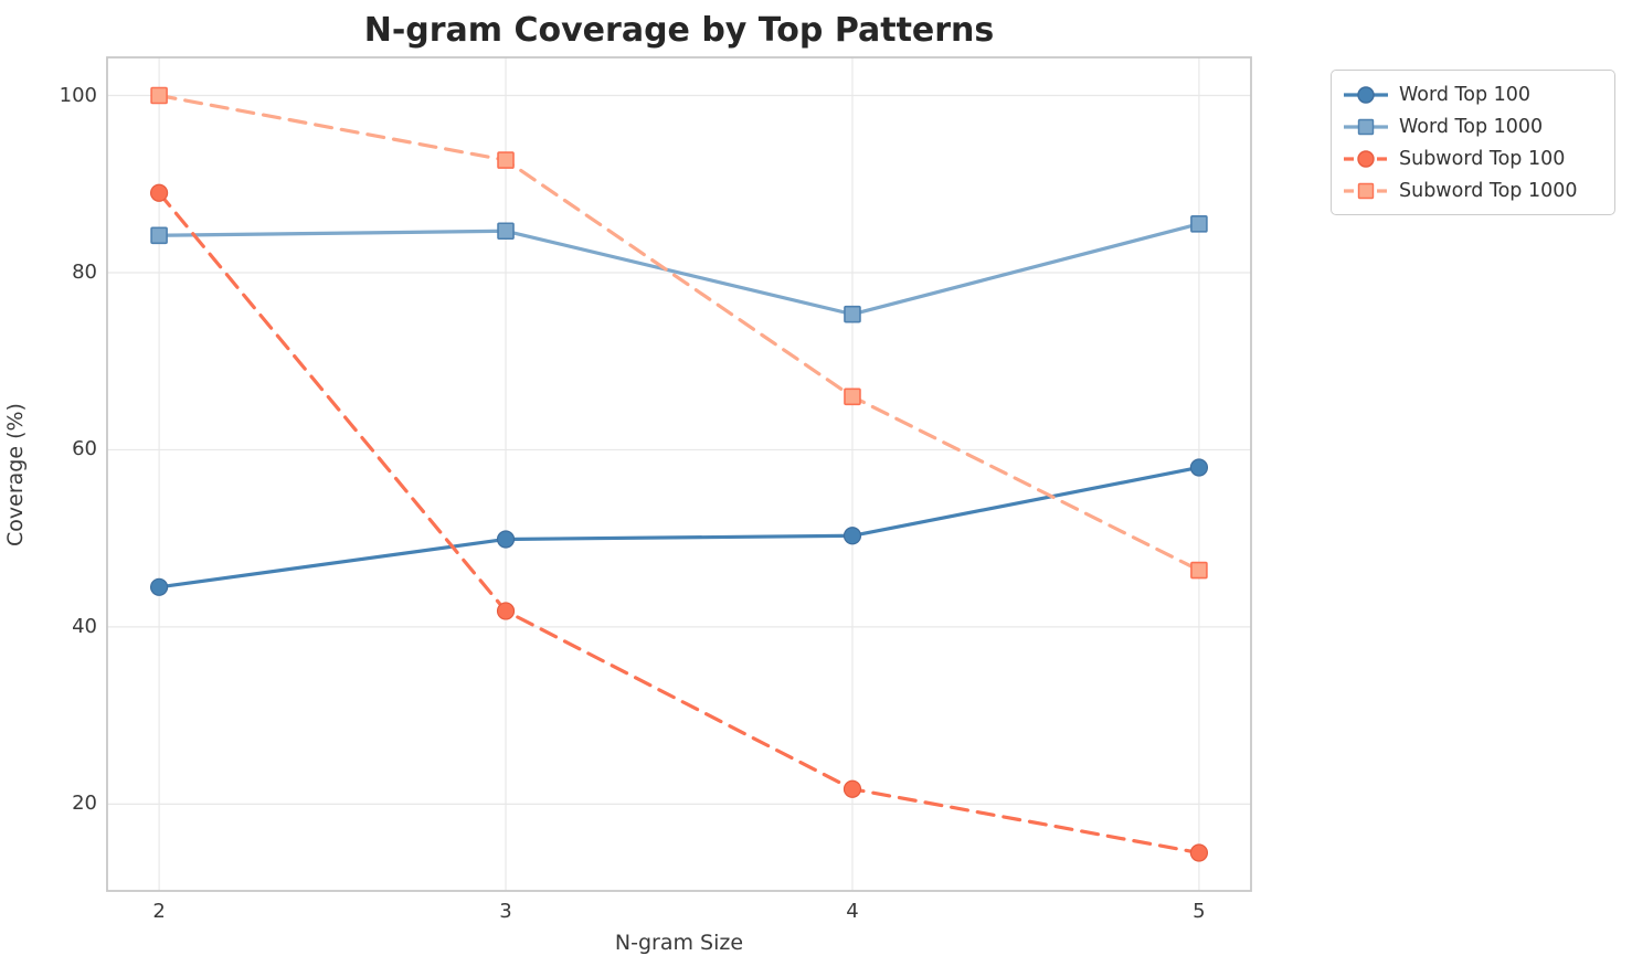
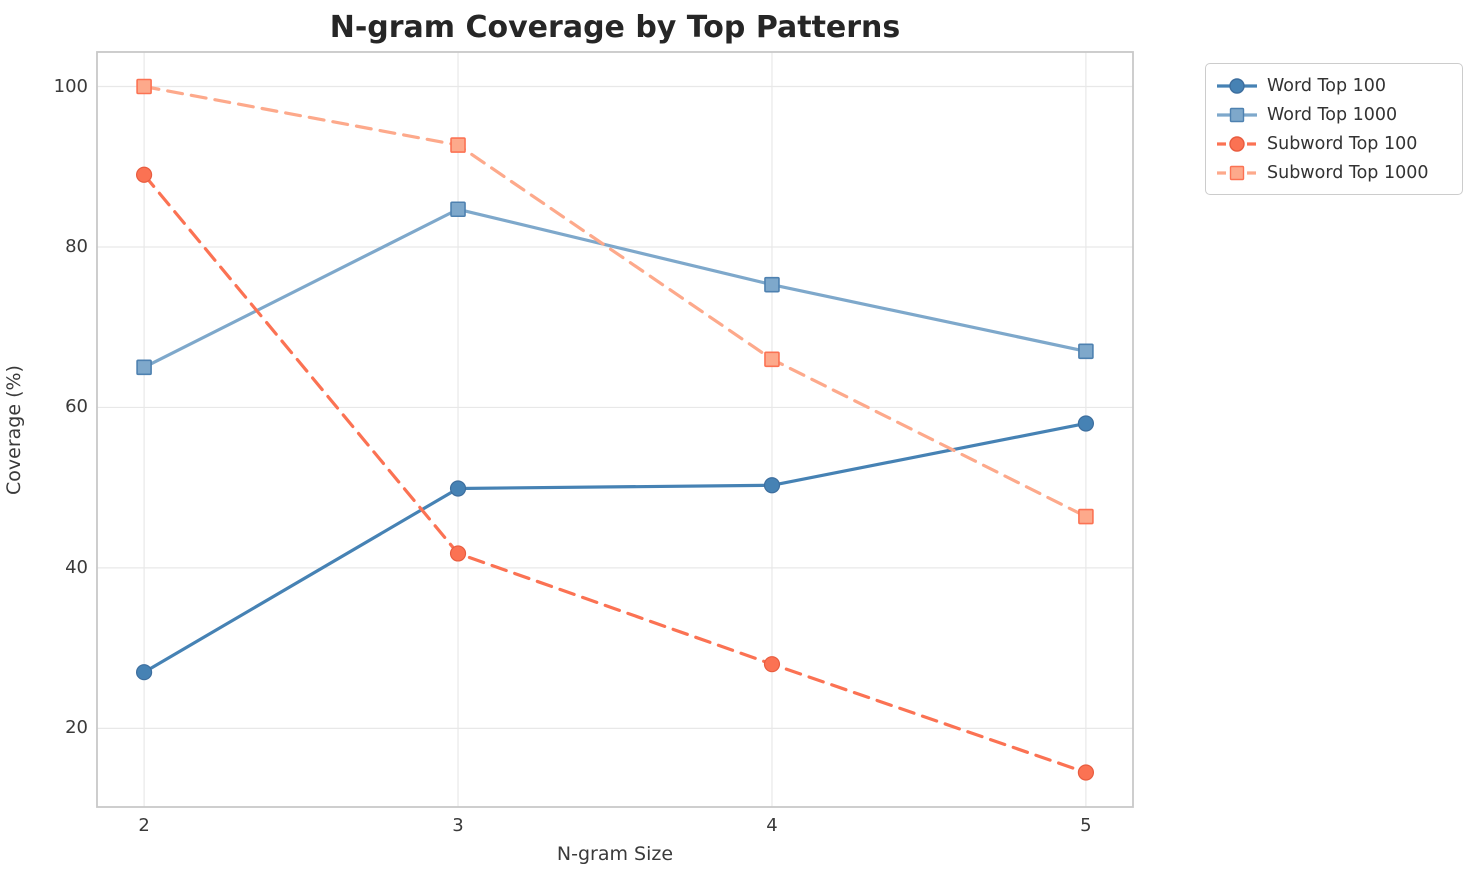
Word Top 100/2: 44 -> 27
Word Top 1000/2: 84 -> 65
Subword Top 100/4: 22 -> 28
Word Top 1000/5: 86 -> 67
